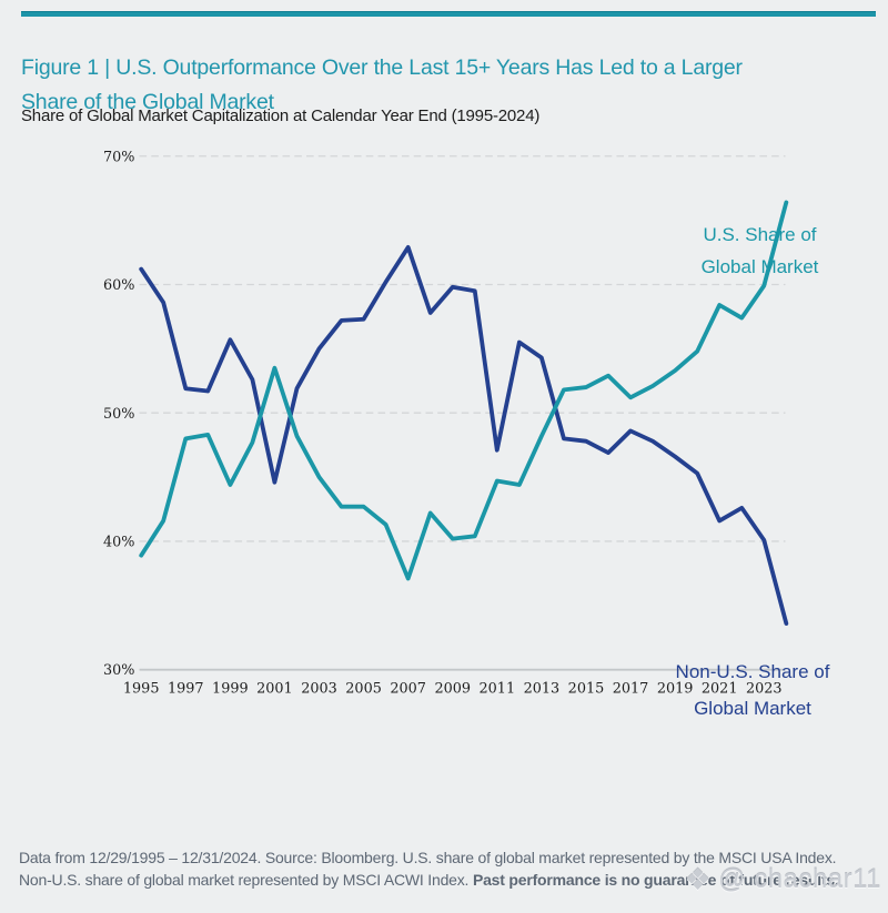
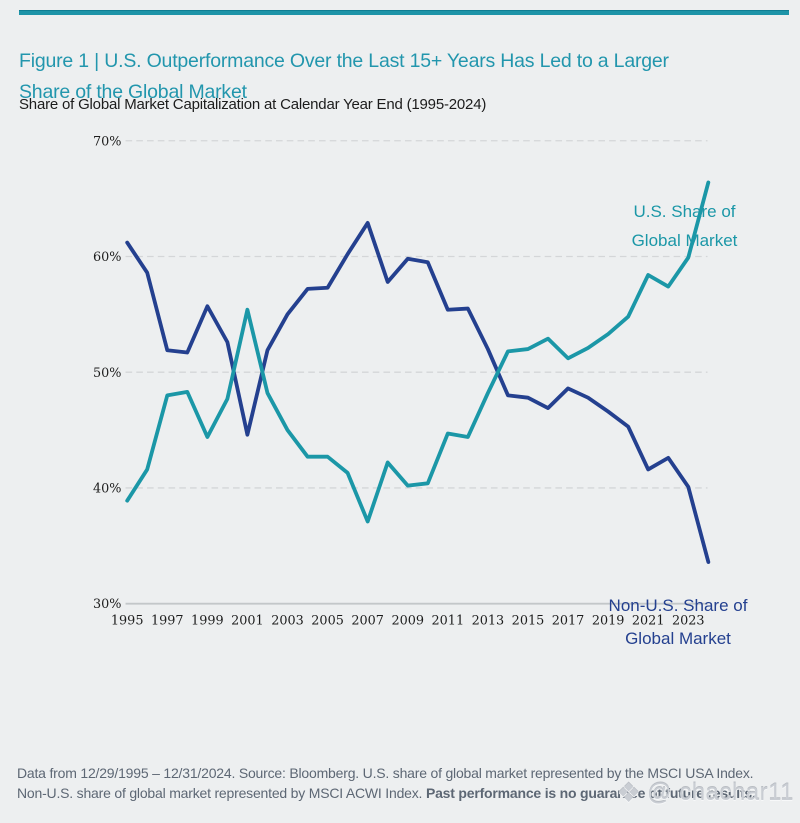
U.S. Share of Global Market/2001: 53.5% -> 55.4%
Non-U.S. Share of Global Market/2011: 47.1% -> 55.4%
Non-U.S. Share of Global Market/2013: 54.3% -> 52.0%
